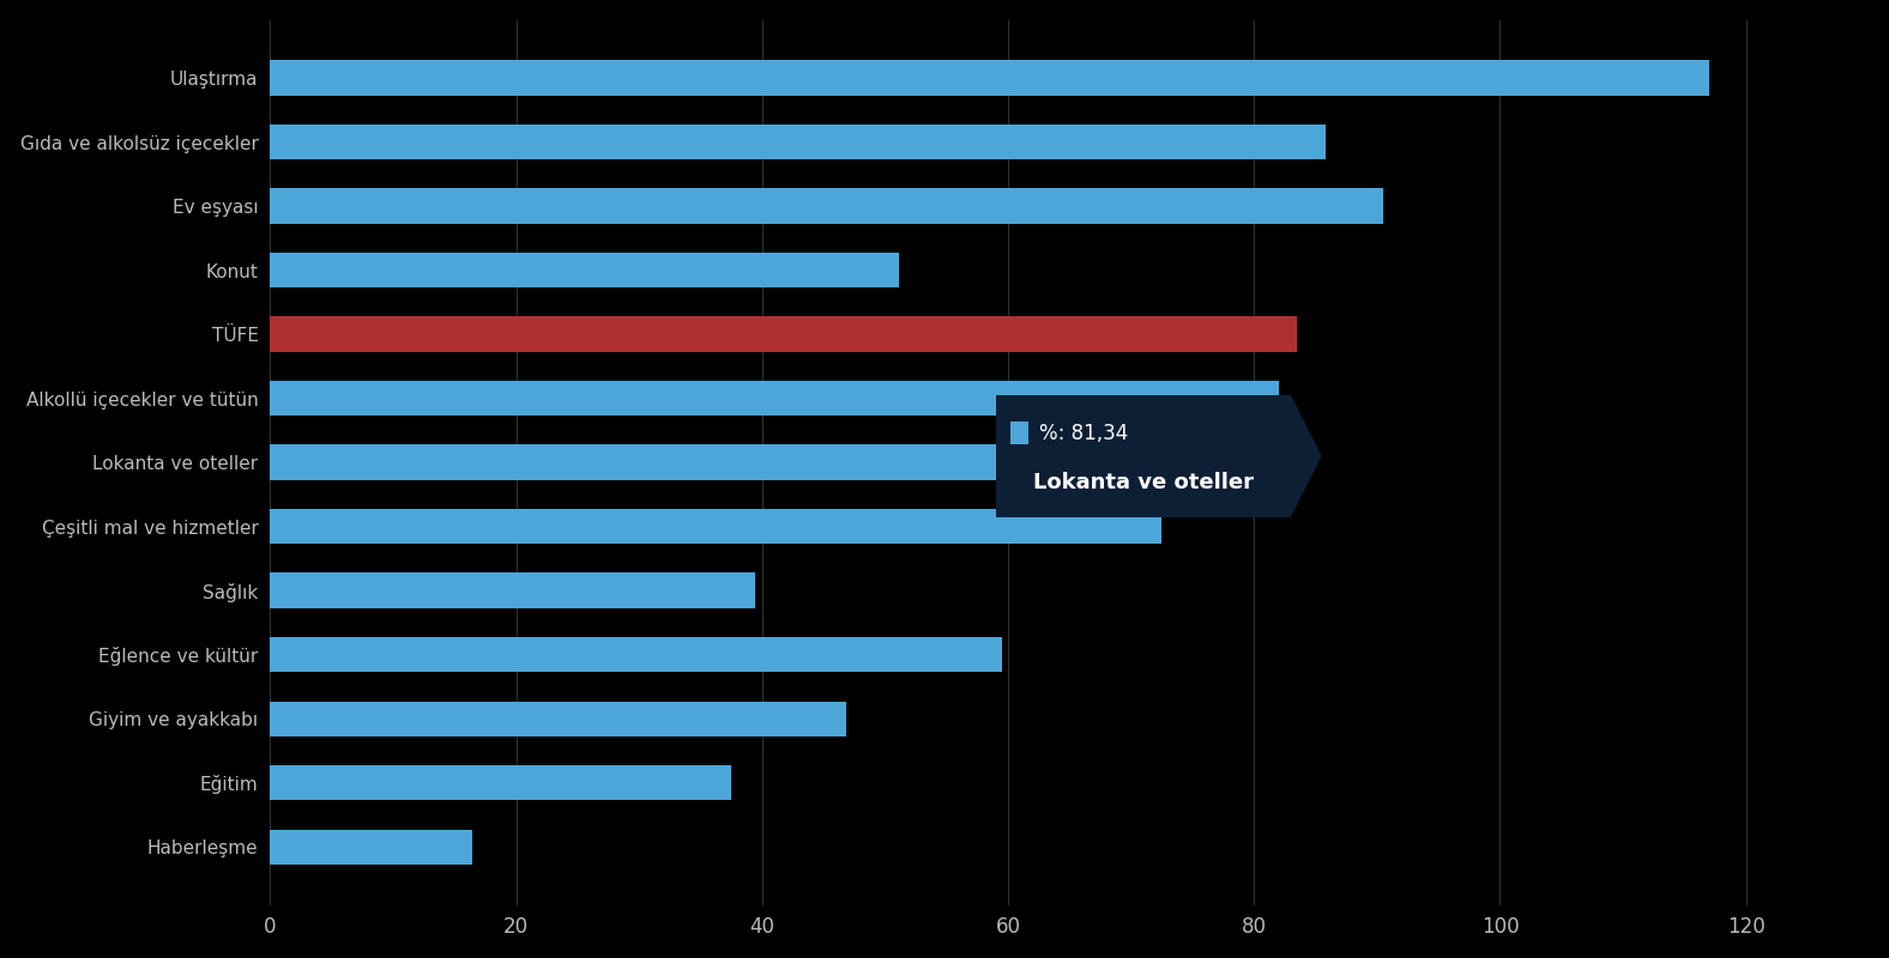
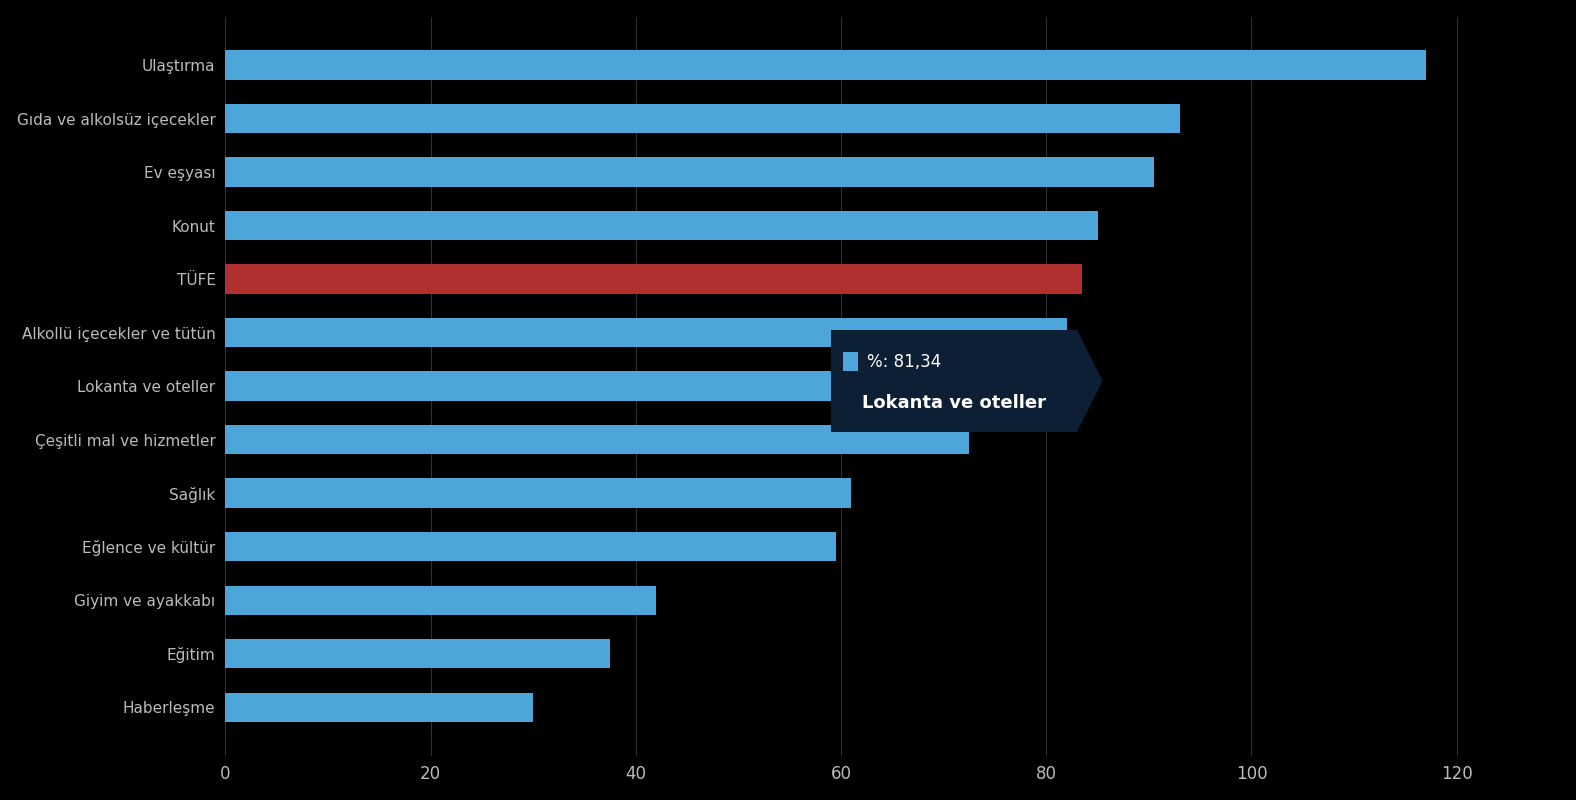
Gıda ve alkolsüz içecekler: 85.8 -> 93.0
Konut: 51.1 -> 85.0
Sağlık: 39.4 -> 61.0
Giyim ve ayakkabı: 46.8 -> 42.0
Haberleşme: 16.4 -> 30.0
